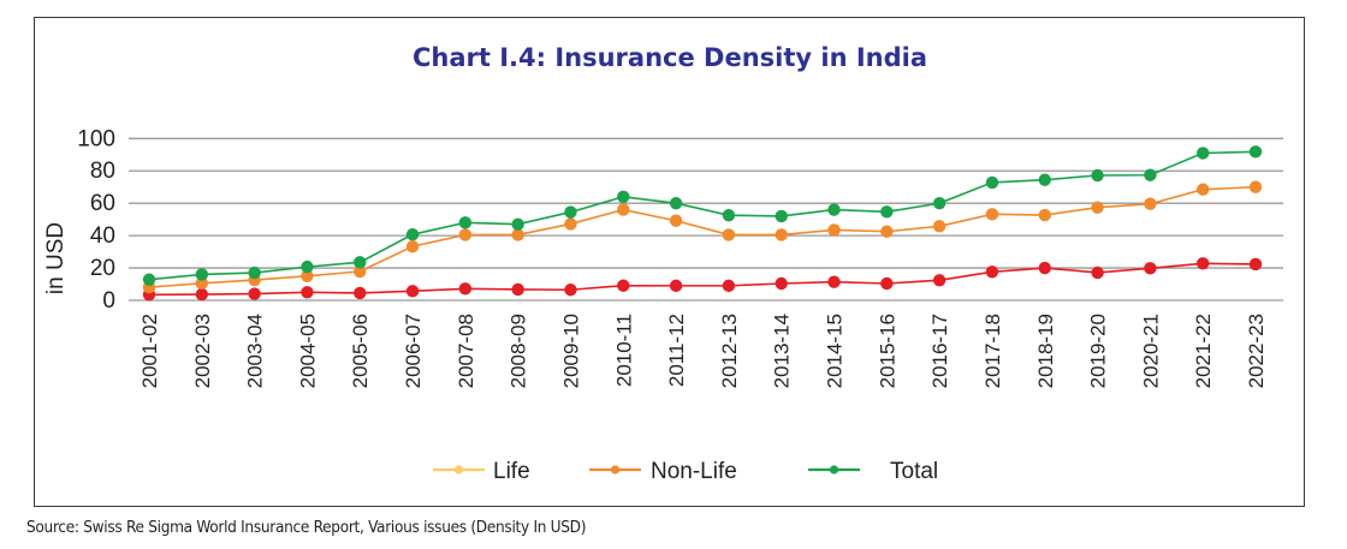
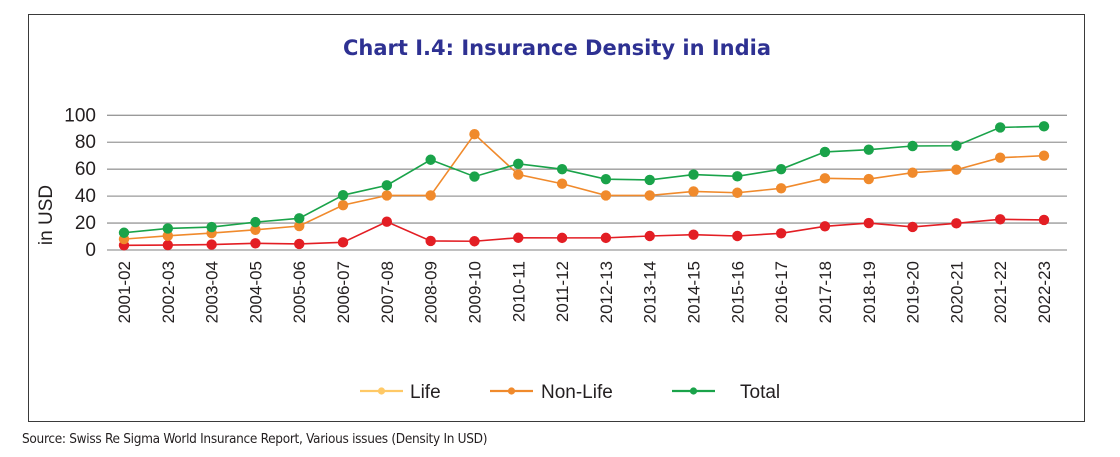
Non-Life/2007-08: 7 -> 21
Total/2008-09: 47 -> 67
Life/2009-10: 47 -> 86
